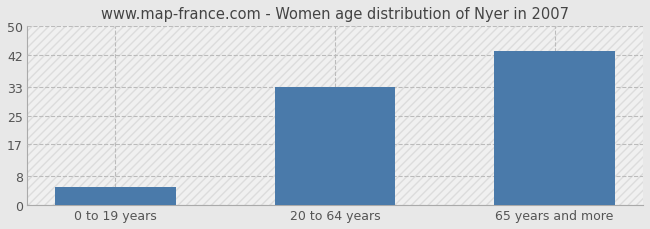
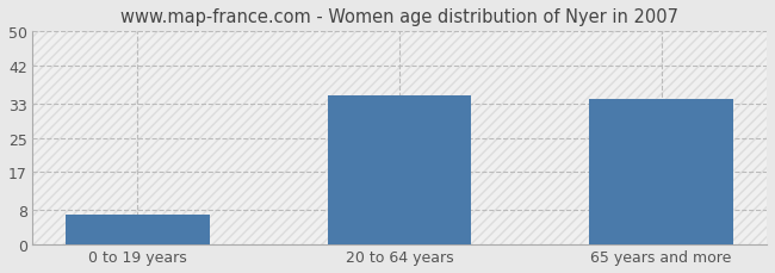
0 to 19 years: 5 -> 7
20 to 64 years: 33 -> 35
65 years and more: 43 -> 34
